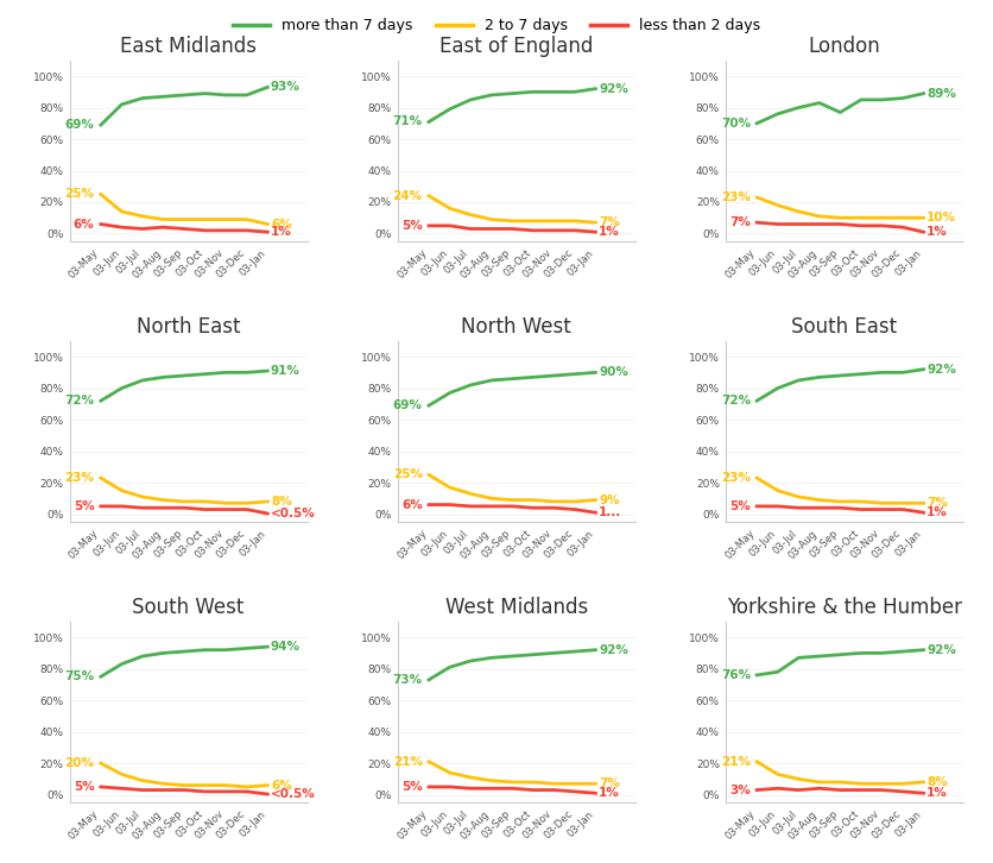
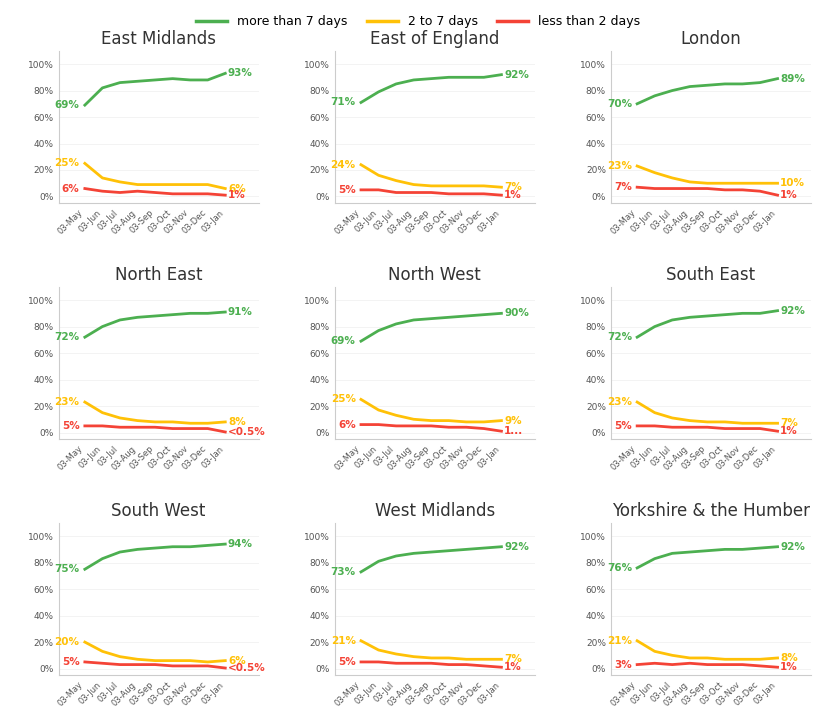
London/more than 7 days/03-Sep: 77% -> 84%
Yorkshire & the Humber/more than 7 days/03-Jun: 78% -> 83%
